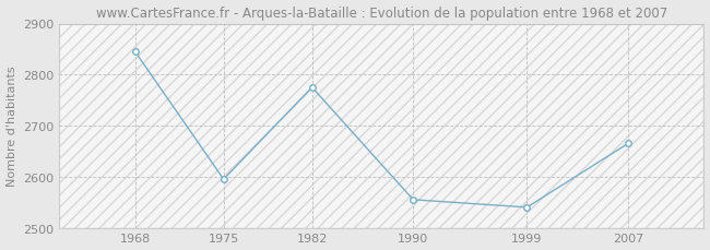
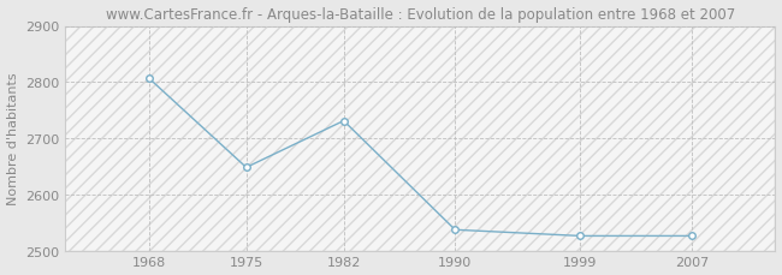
1968: 2845 -> 2807
1975: 2595 -> 2648
1982: 2775 -> 2731
1990: 2555 -> 2537
1999: 2540 -> 2526
2007: 2665 -> 2526
